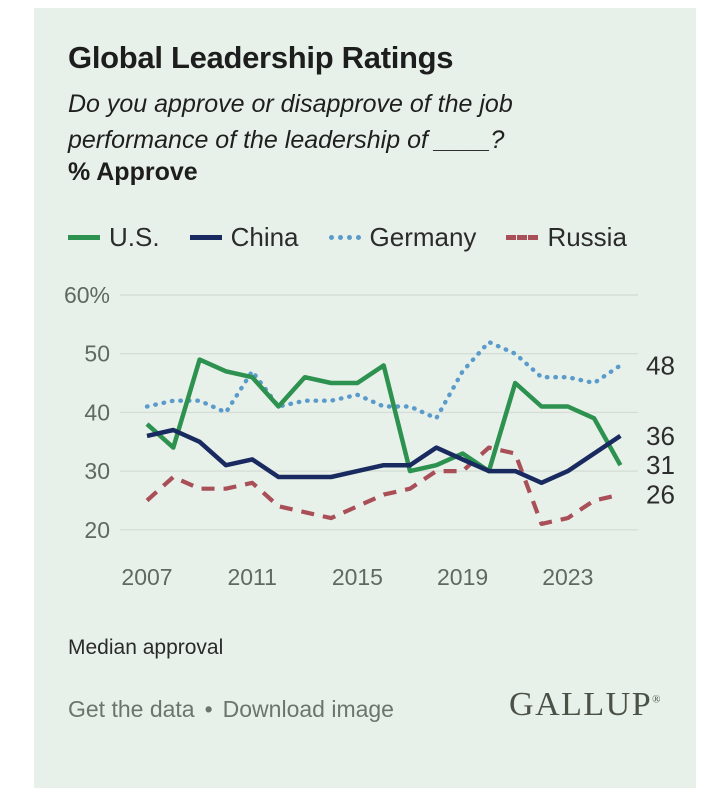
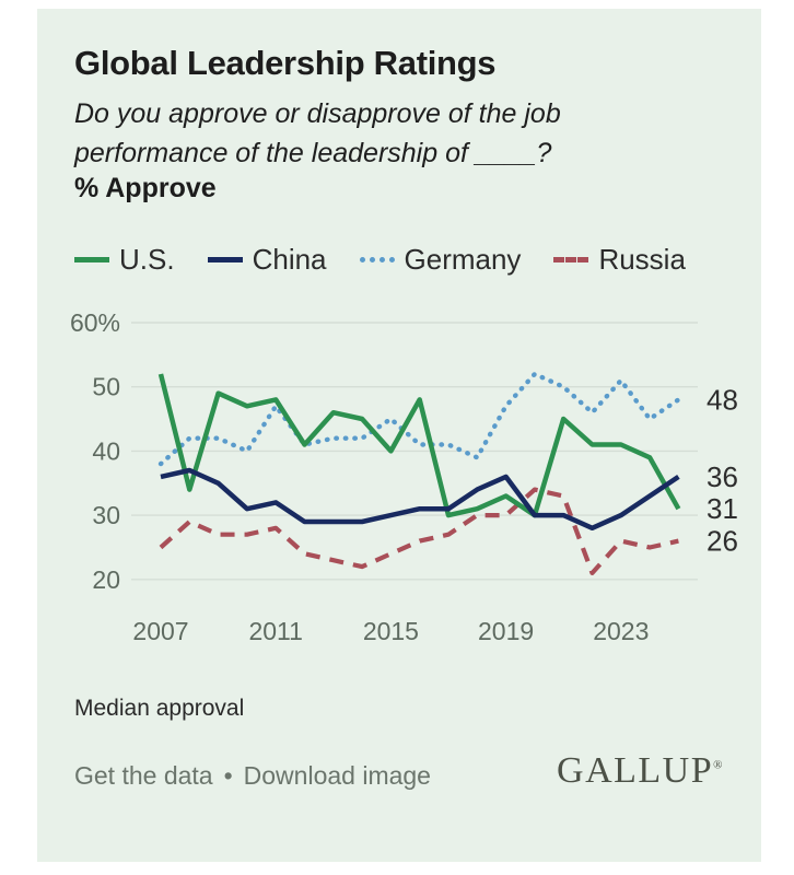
U.S./2007: 38% -> 52%
Germany/2007: 41% -> 38%
U.S./2011: 46% -> 48%
U.S./2015: 45% -> 40%
Germany/2015: 43% -> 45%
China/2019: 32% -> 36%
Germany/2023: 46% -> 51%
Russia/2023: 22% -> 26%
